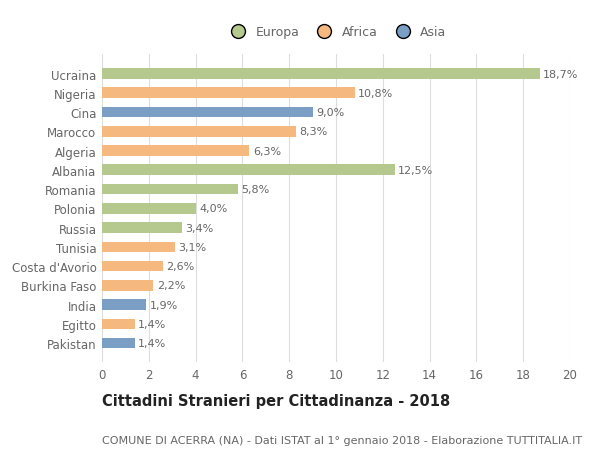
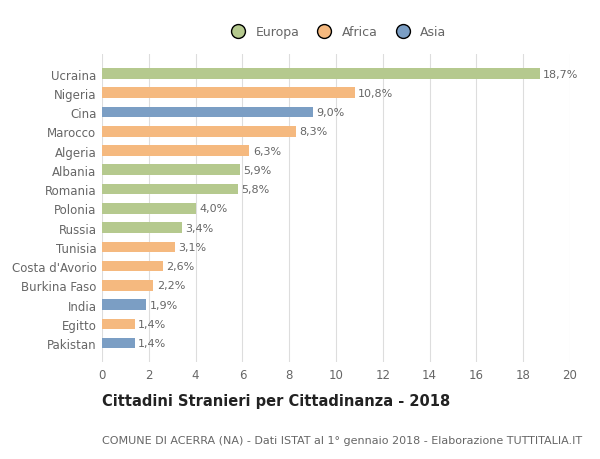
Albania: 12,5% -> 5,9%
